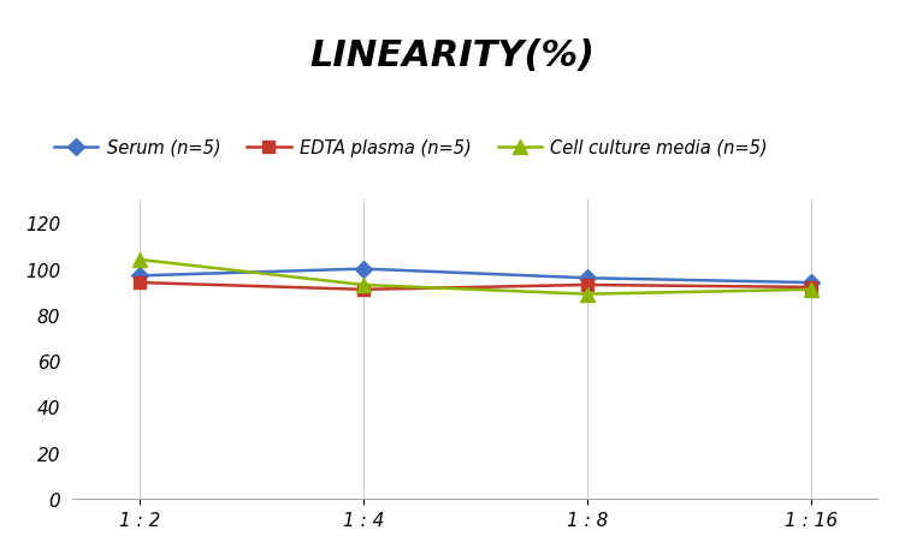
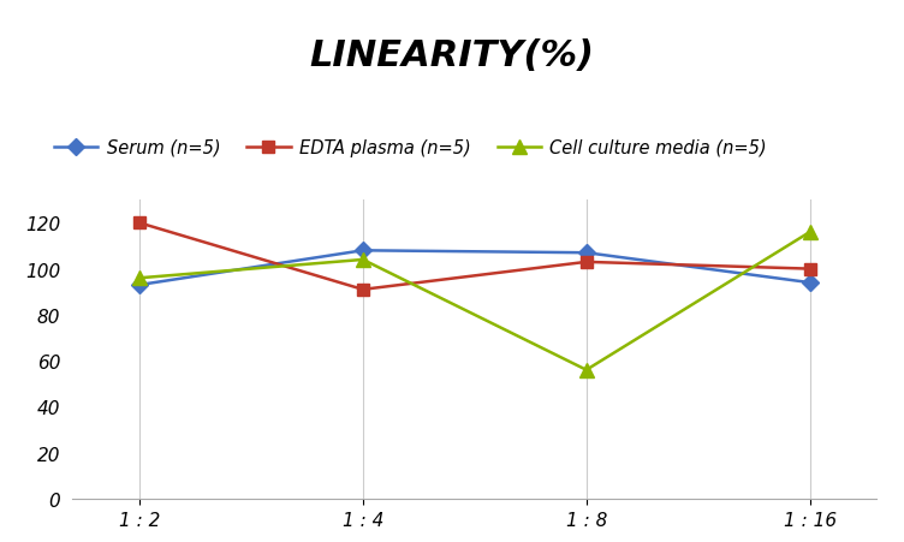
Serum (n=5)/1 : 2: 97 -> 93
EDTA plasma (n=5)/1 : 2: 94 -> 120
Cell culture media (n=5)/1 : 2: 104 -> 96
Serum (n=5)/1 : 4: 100 -> 108
Cell culture media (n=5)/1 : 4: 93 -> 104
Serum (n=5)/1 : 8: 96 -> 107
EDTA plasma (n=5)/1 : 8: 93 -> 103
Cell culture media (n=5)/1 : 8: 89 -> 56
EDTA plasma (n=5)/1 : 16: 92 -> 100
Cell culture media (n=5)/1 : 16: 91 -> 116
